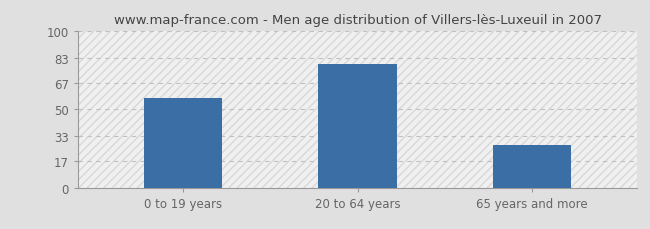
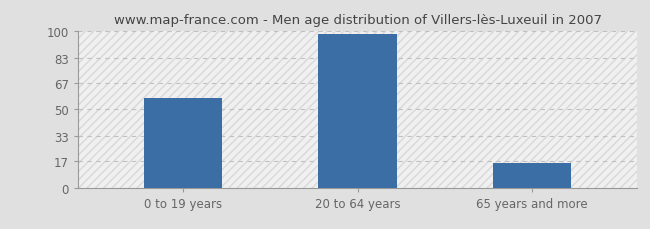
20 to 64 years: 79 -> 98
65 years and more: 27 -> 16
